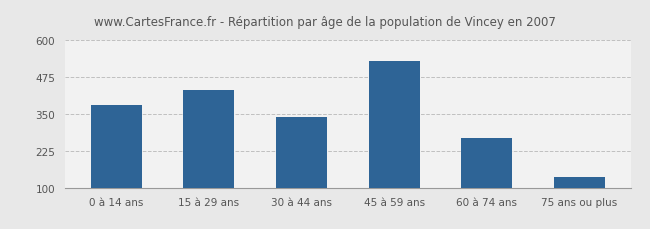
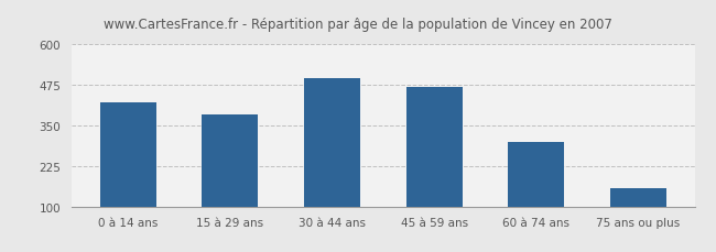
0 à 14 ans: 380 -> 420
15 à 29 ans: 430 -> 385
30 à 44 ans: 340 -> 497
45 à 59 ans: 530 -> 468
60 à 74 ans: 270 -> 298
75 ans ou plus: 135 -> 158
